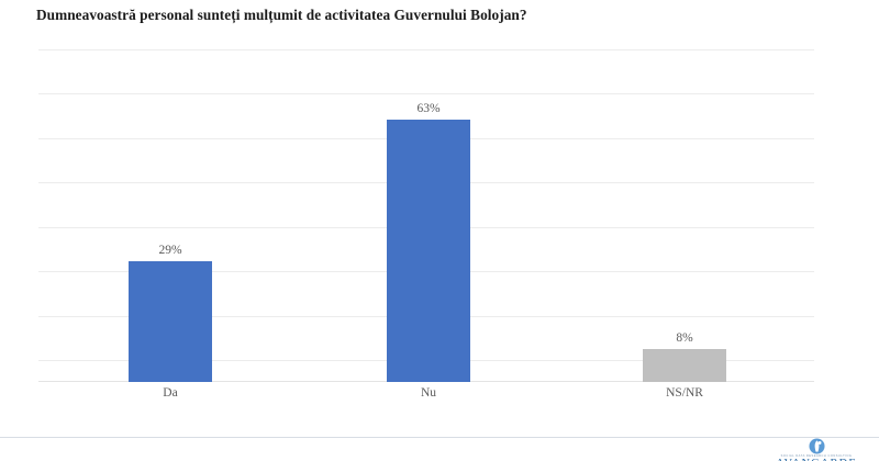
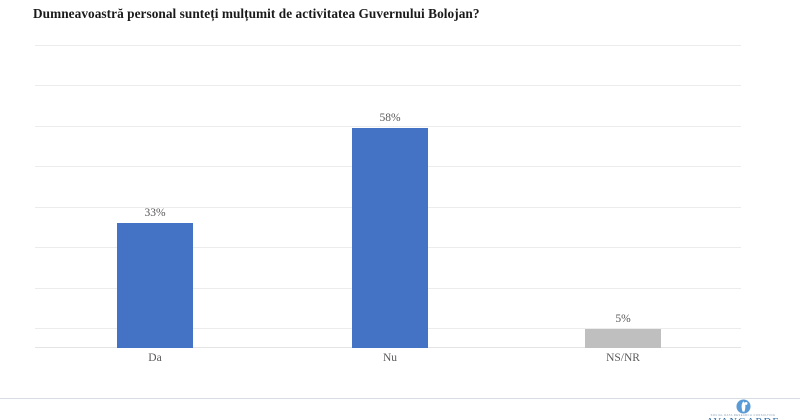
Da: 29% -> 33%
Nu: 63% -> 58%
NS/NR: 8% -> 5%
